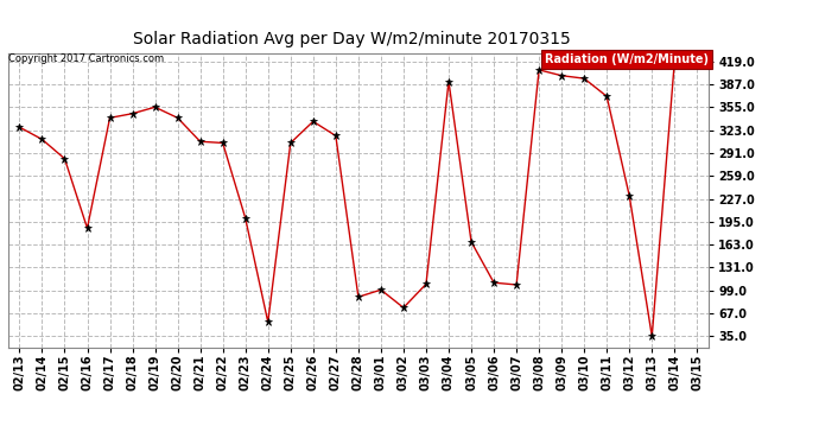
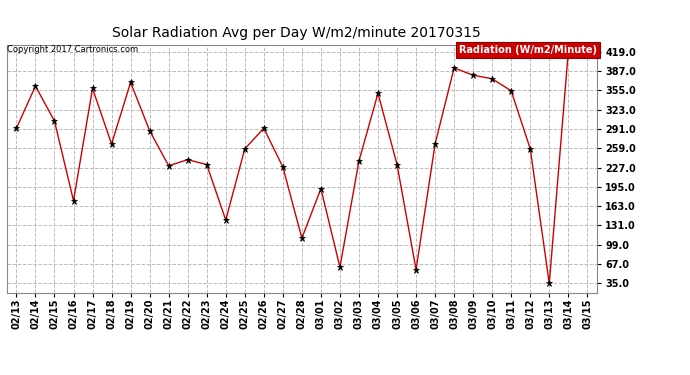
02/13: 327 -> 292
02/14: 310 -> 362
02/15: 283 -> 304
02/16: 186 -> 172
02/17: 340 -> 358
02/18: 346 -> 266
02/19: 355 -> 368
02/20: 340 -> 288
02/21: 307 -> 230
02/22: 305 -> 240
02/23: 200 -> 232
02/24: 55 -> 140
02/25: 305 -> 258
02/26: 335 -> 292
02/27: 315 -> 228
02/28: 90 -> 110
03/01: 100 -> 192
03/02: 75 -> 62
03/03: 108 -> 238
03/04: 391 -> 350
03/05: 167 -> 232
03/06: 110 -> 58
03/07: 107 -> 266
03/08: 407 -> 392
03/09: 399 -> 380
03/10: 395 -> 374
03/11: 370 -> 354
03/12: 231 -> 258
